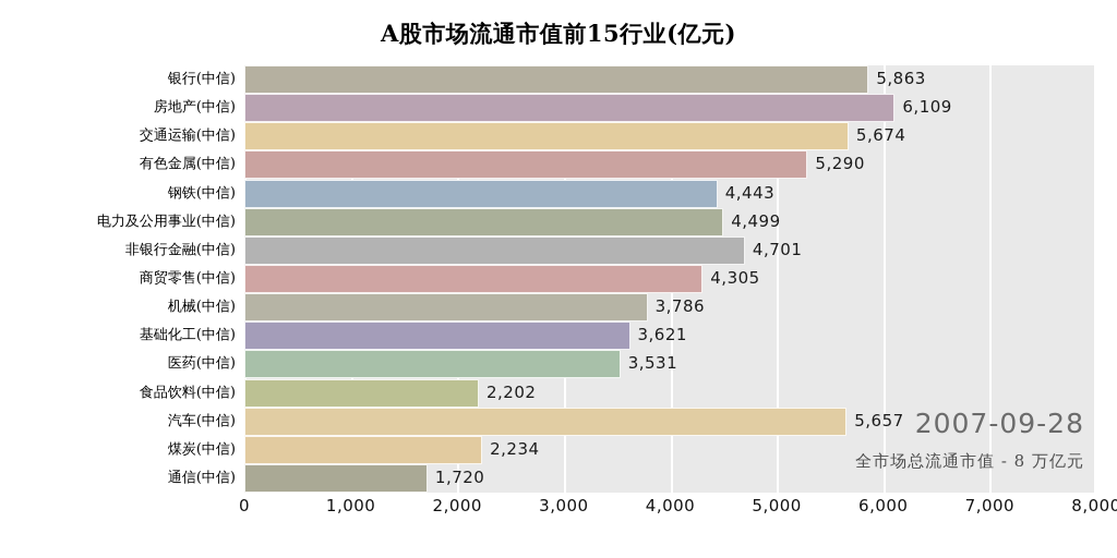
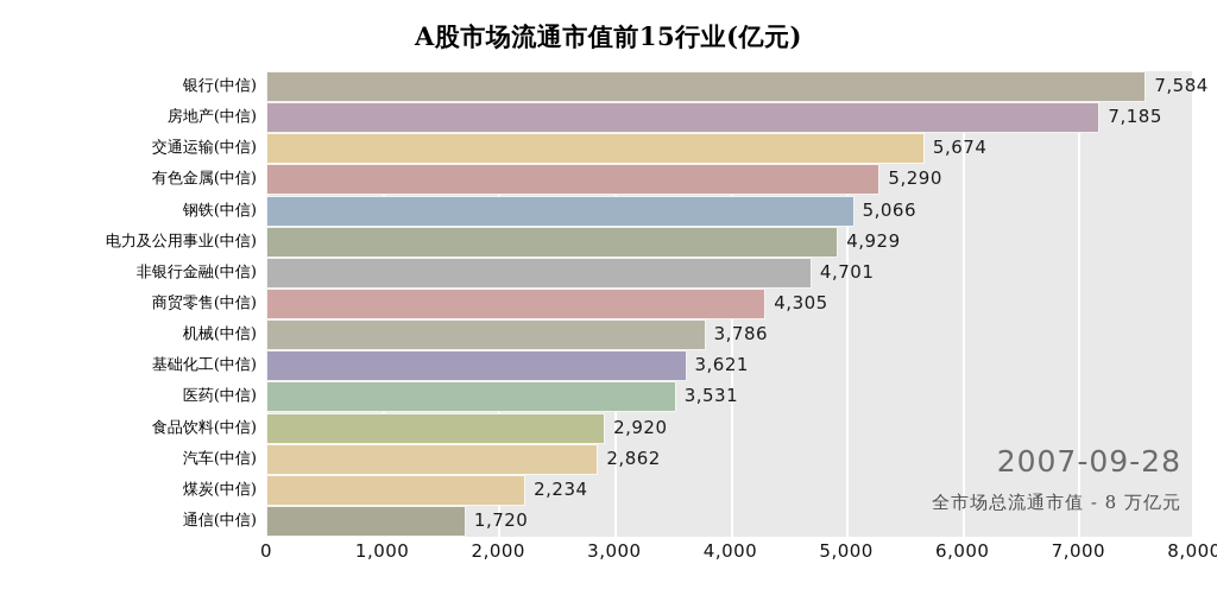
银行(中信): 5,863 -> 7,584
房地产(中信): 6,109 -> 7,185
钢铁(中信): 4,443 -> 5,066
电力及公用事业(中信): 4,499 -> 4,929
食品饮料(中信): 2,202 -> 2,920
汽车(中信): 5,657 -> 2,862
